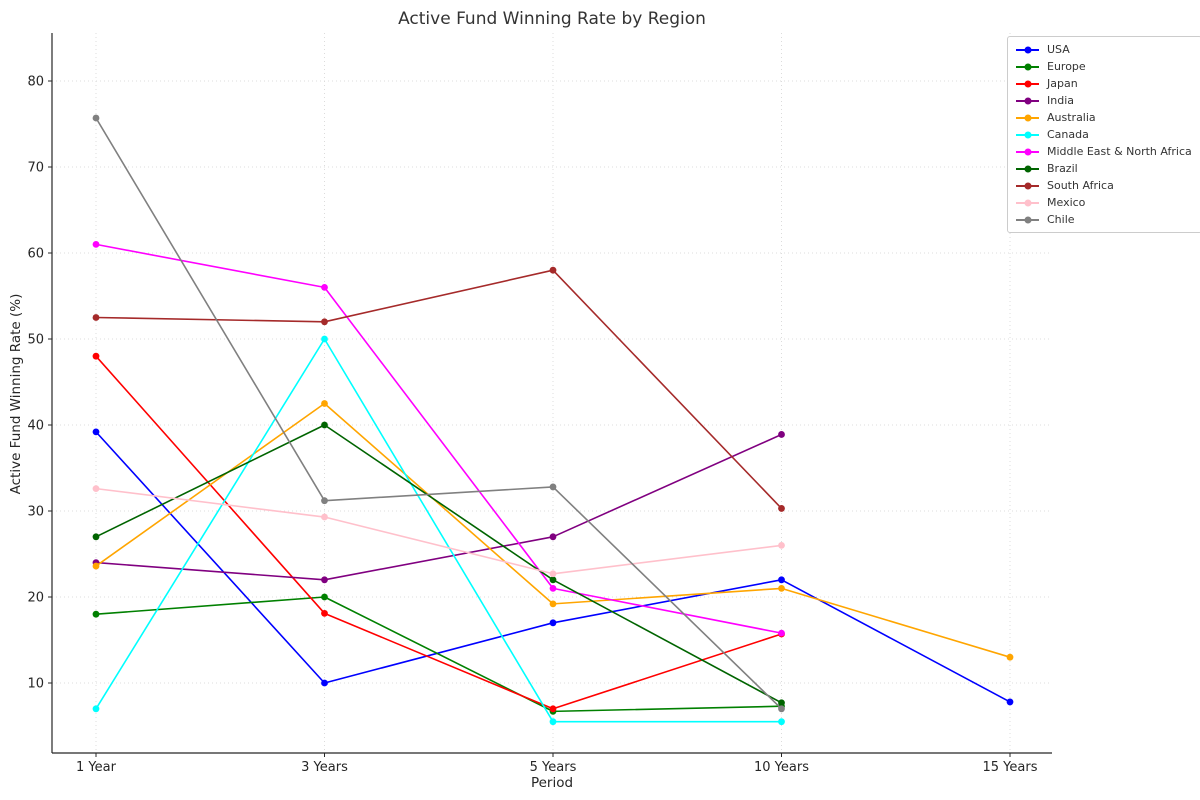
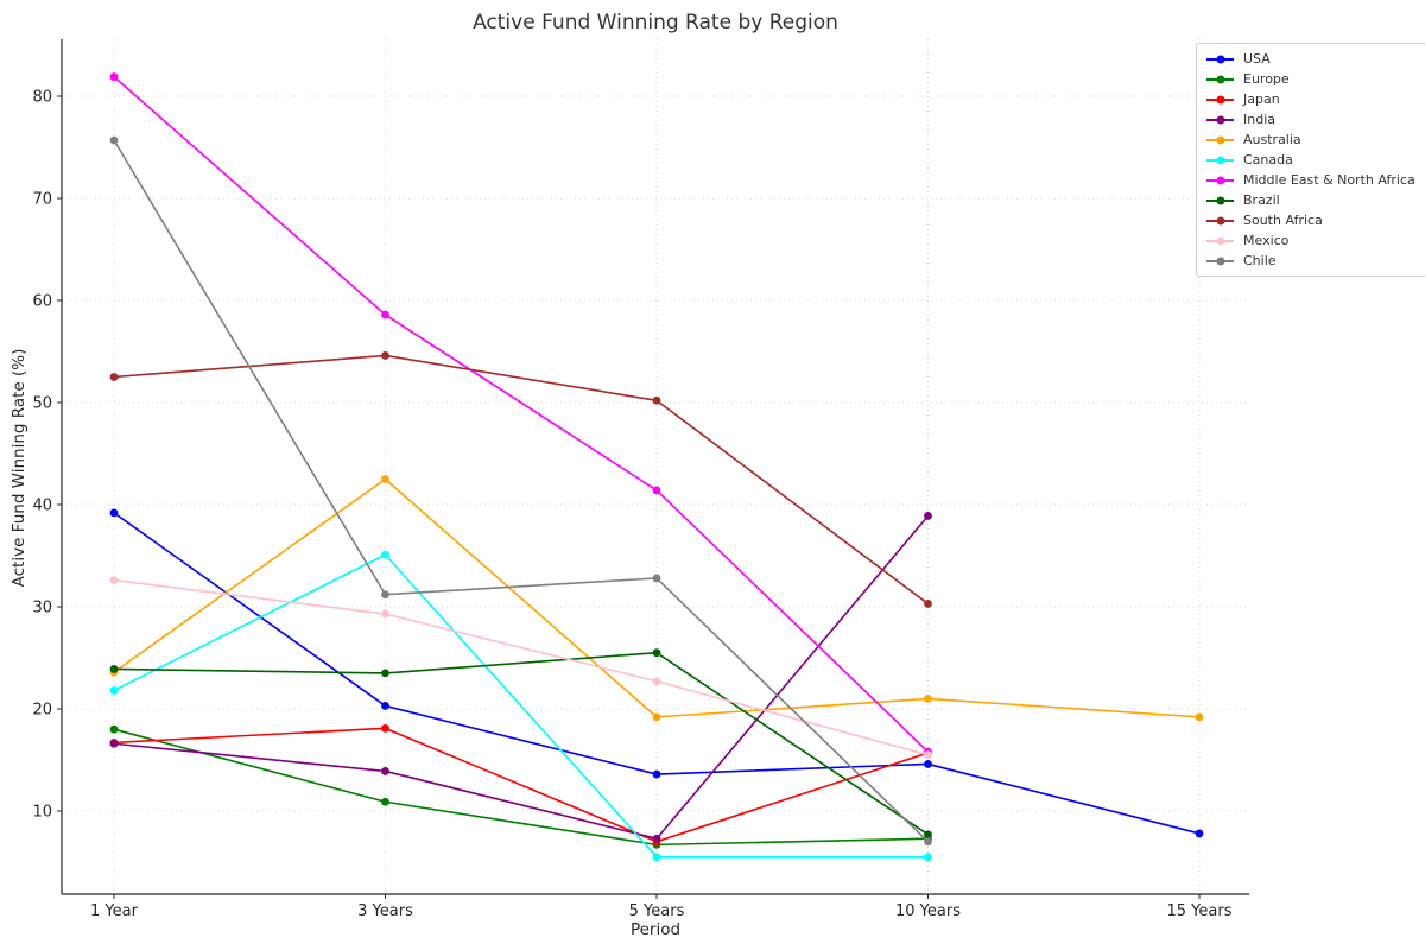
Japan/1 Year: 48 -> 17
India/1 Year: 24 -> 17
Canada/1 Year: 7 -> 22
Middle East & North Africa/1 Year: 61 -> 82
Brazil/1 Year: 27 -> 24
USA/3 Years: 10 -> 20
Europe/3 Years: 20 -> 11
India/3 Years: 22 -> 14
Canada/3 Years: 50 -> 35
Middle East & North Africa/3 Years: 56 -> 59
Brazil/3 Years: 40 -> 24
South Africa/3 Years: 52 -> 55
USA/5 Years: 17 -> 14
India/5 Years: 27 -> 7
Middle East & North Africa/5 Years: 21 -> 41
Brazil/5 Years: 22 -> 26
South Africa/5 Years: 58 -> 50
USA/10 Years: 22 -> 15
Mexico/10 Years: 26 -> 16
Australia/15 Years: 13 -> 19
